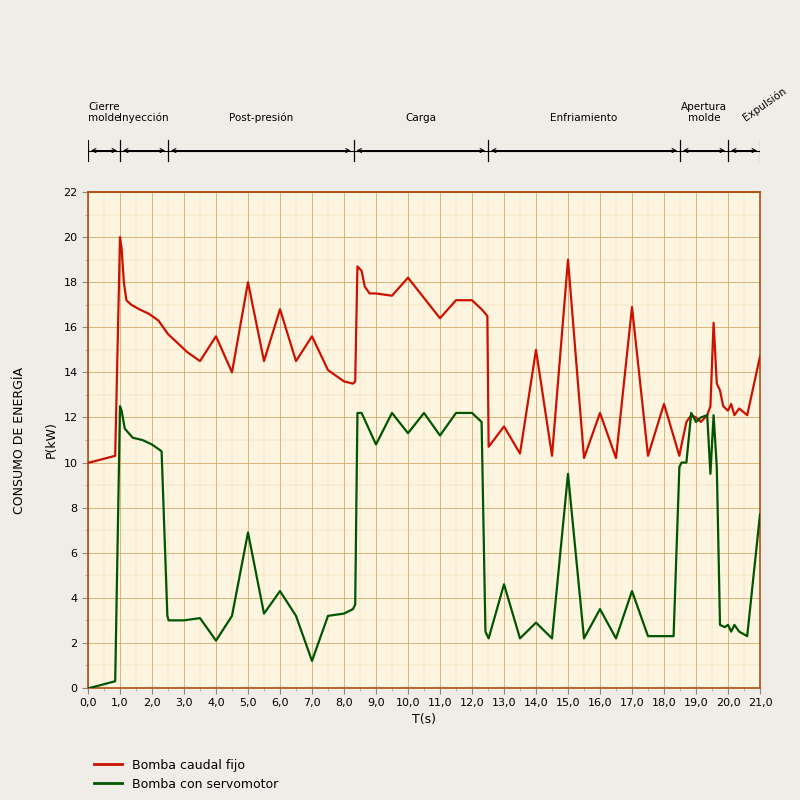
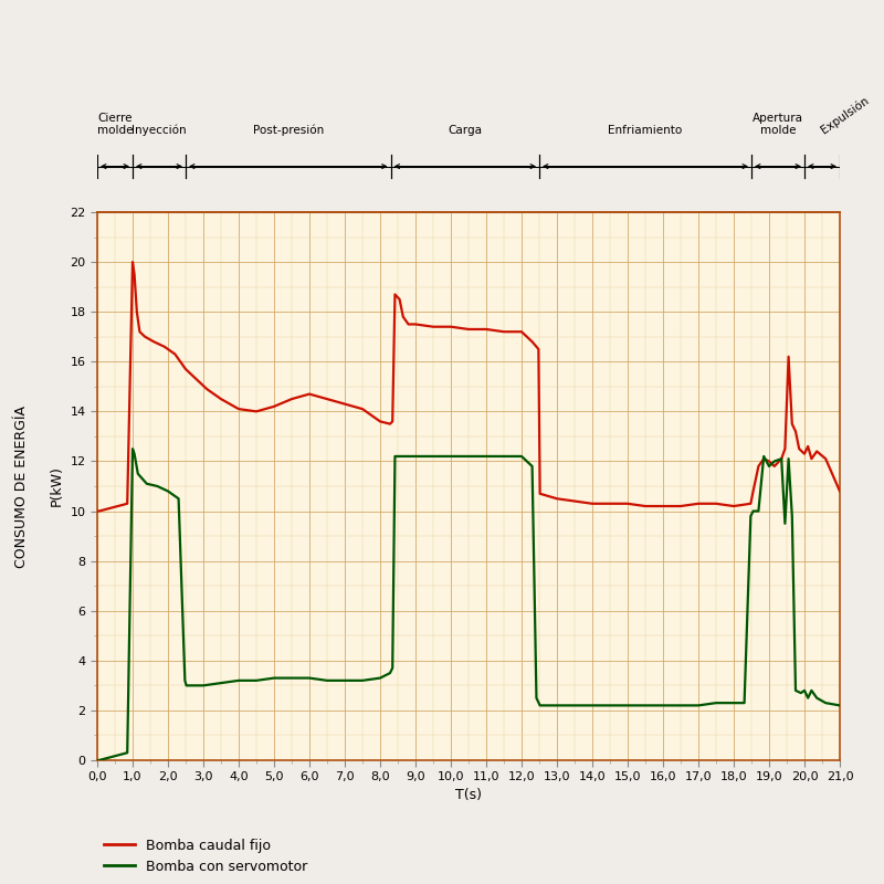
Bomba caudal fijo/4,0: 15.6 -> 14.1
Bomba con servomotor/4,0: 2.1 -> 3.2
Bomba caudal fijo/5,0: 18.0 -> 14.2
Bomba con servomotor/5,0: 6.9 -> 3.3
Bomba caudal fijo/6,0: 16.8 -> 14.7
Bomba con servomotor/6,0: 4.3 -> 3.3
Bomba caudal fijo/7,0: 15.6 -> 14.3
Bomba con servomotor/7,0: 1.2 -> 3.2
Bomba con servomotor/9,0: 10.8 -> 12.2
Bomba caudal fijo/10,0: 18.2 -> 17.4
Bomba con servomotor/10,0: 11.3 -> 12.2
Bomba caudal fijo/11,0: 16.4 -> 17.3
Bomba con servomotor/11,0: 11.2 -> 12.2
Bomba caudal fijo/13,0: 11.6 -> 10.5
Bomba con servomotor/13,0: 4.6 -> 2.2
Bomba caudal fijo/14,0: 15.0 -> 10.3
Bomba con servomotor/14,0: 2.9 -> 2.2
Bomba caudal fijo/15,0: 19.0 -> 10.3
Bomba con servomotor/15,0: 9.5 -> 2.2
Bomba caudal fijo/16,0: 12.2 -> 10.2
Bomba con servomotor/16,0: 3.5 -> 2.2
Bomba caudal fijo/17,0: 16.9 -> 10.3
Bomba con servomotor/17,0: 4.3 -> 2.2
Bomba caudal fijo/18,0: 12.6 -> 10.2
Bomba caudal fijo/21,0: 14.7 -> 10.8
Bomba con servomotor/21,0: 7.7 -> 2.2
